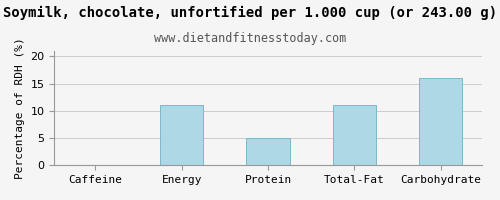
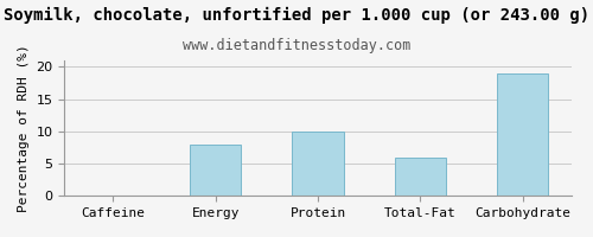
Energy: 11 -> 8
Protein: 5 -> 10
Total-Fat: 11 -> 6
Carbohydrate: 16 -> 19
